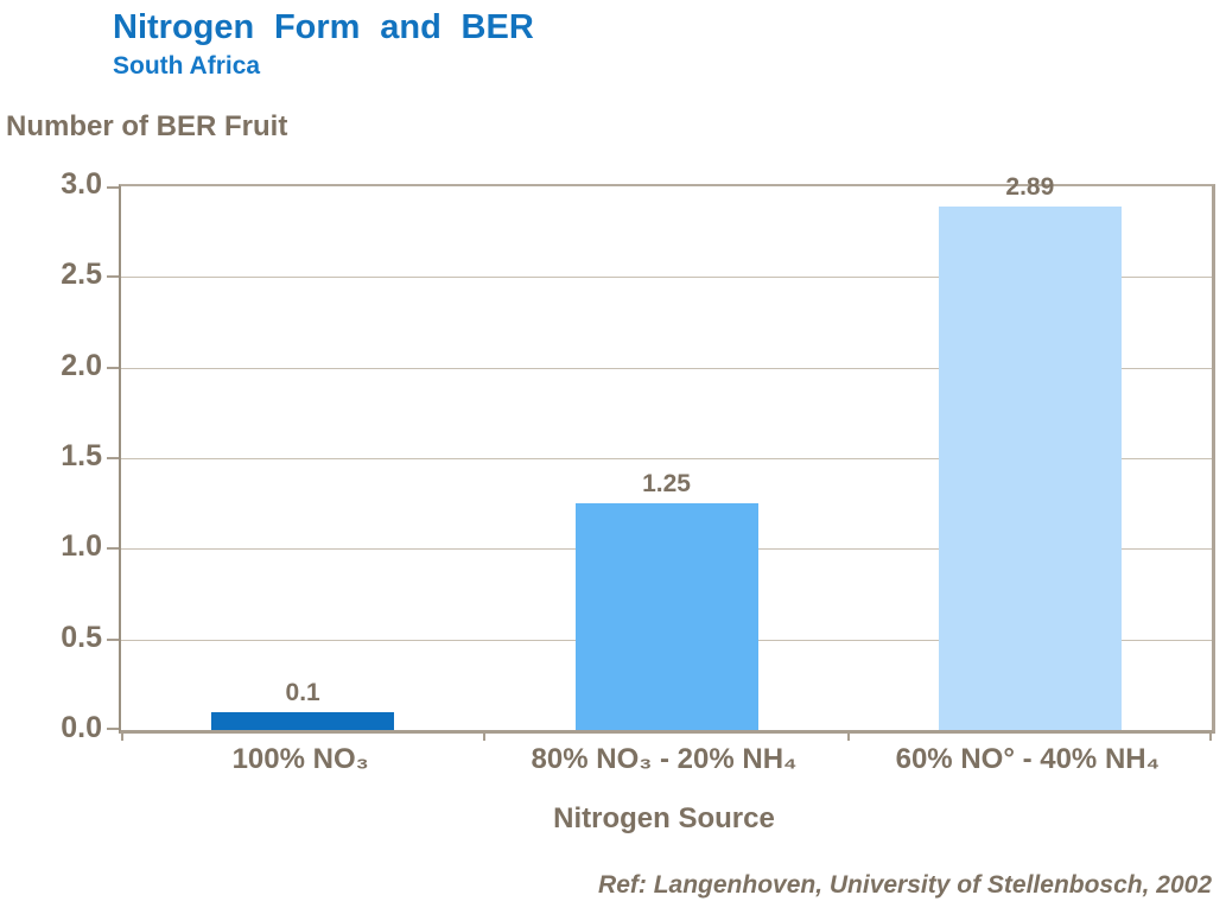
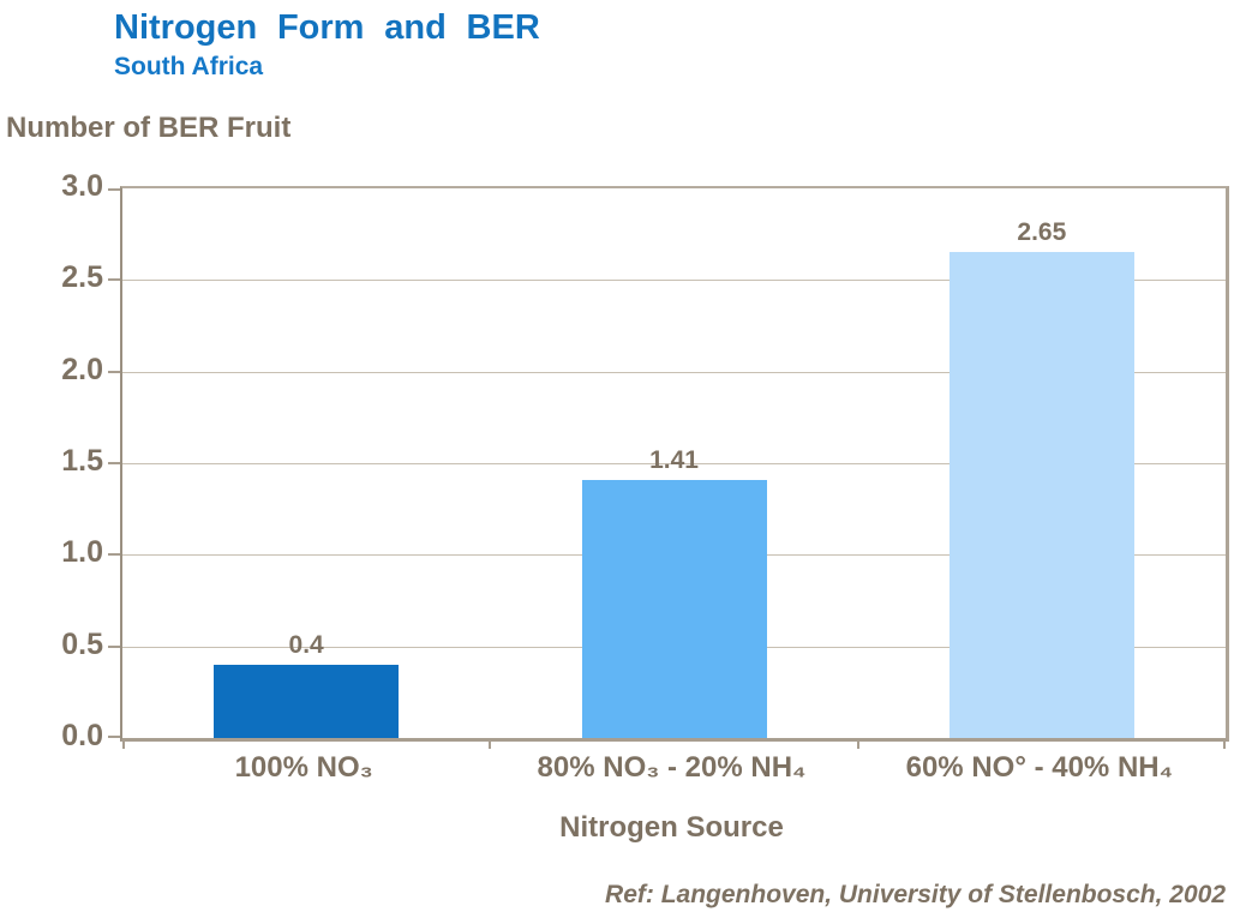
100% NO₃: 0.1 -> 0.4
80% NO₃ - 20% NH₄: 1.25 -> 1.41
60% NO° - 40% NH₄: 2.89 -> 2.65
